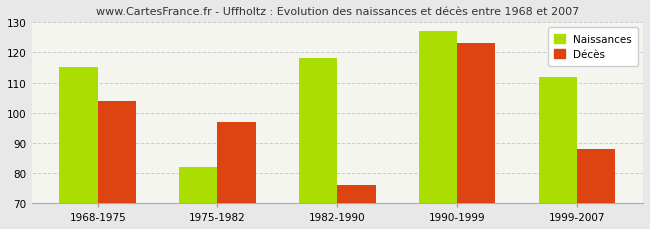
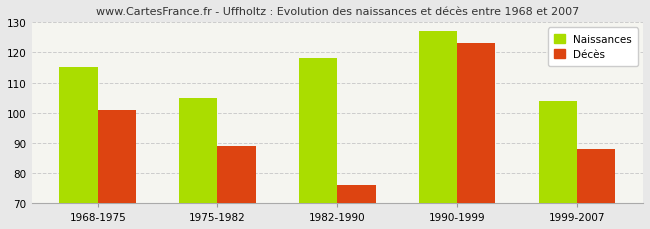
Décès/1968-1975: 104 -> 101
Naissances/1975-1982: 82 -> 105
Décès/1975-1982: 97 -> 89
Naissances/1999-2007: 112 -> 104
